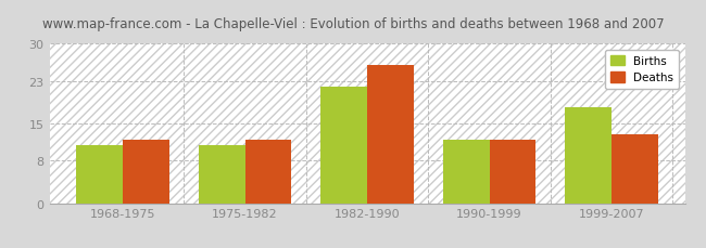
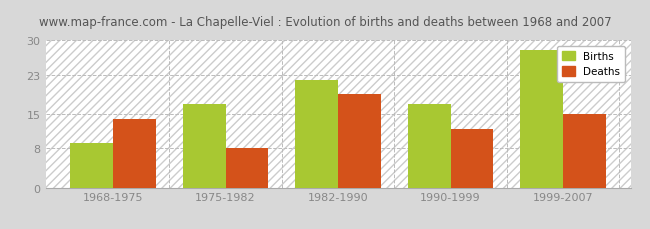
Births/1968-1975: 11 -> 9
Deaths/1968-1975: 12 -> 14
Births/1975-1982: 11 -> 17
Deaths/1975-1982: 12 -> 8
Deaths/1982-1990: 26 -> 19
Births/1990-1999: 12 -> 17
Births/1999-2007: 18 -> 28
Deaths/1999-2007: 13 -> 15
